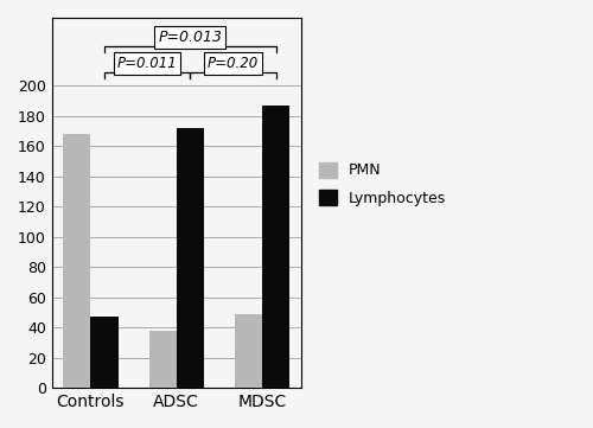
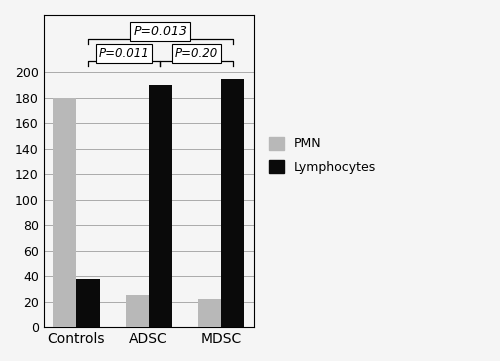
PMN/Controls: 168 -> 180
Lymphocytes/Controls: 47 -> 38
PMN/ADSC: 38 -> 25
Lymphocytes/ADSC: 172 -> 190
PMN/MDSC: 49 -> 22
Lymphocytes/MDSC: 187 -> 195
